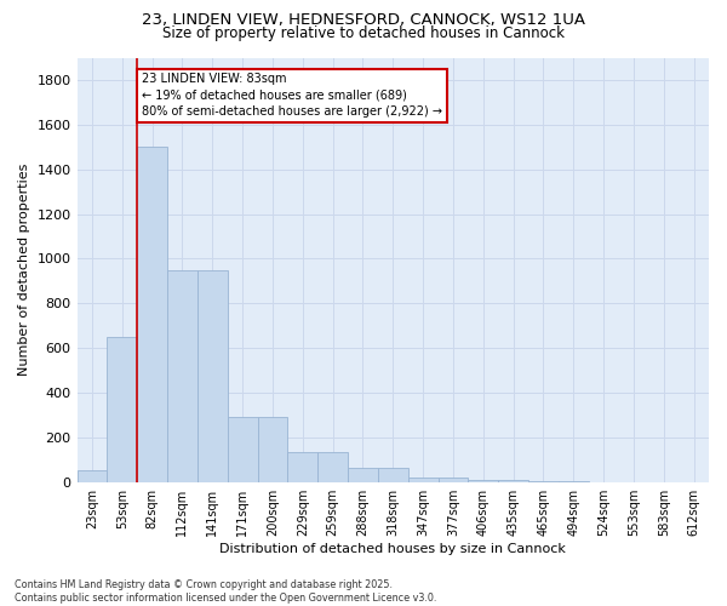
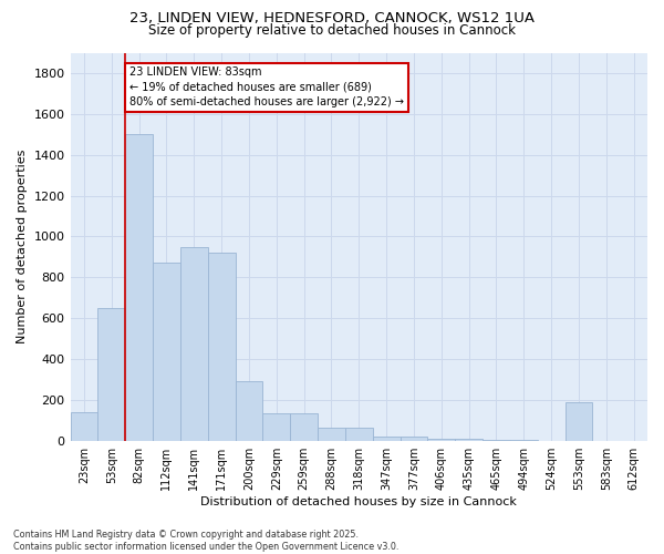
23sqm: 50 -> 140
112sqm: 950 -> 870
171sqm: 290 -> 920
553sqm: 0 -> 190
